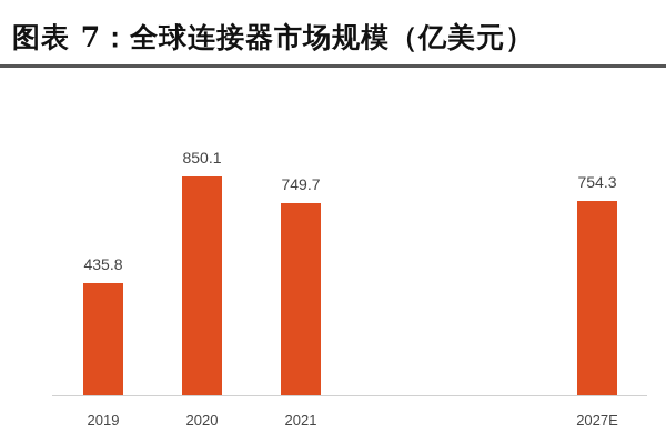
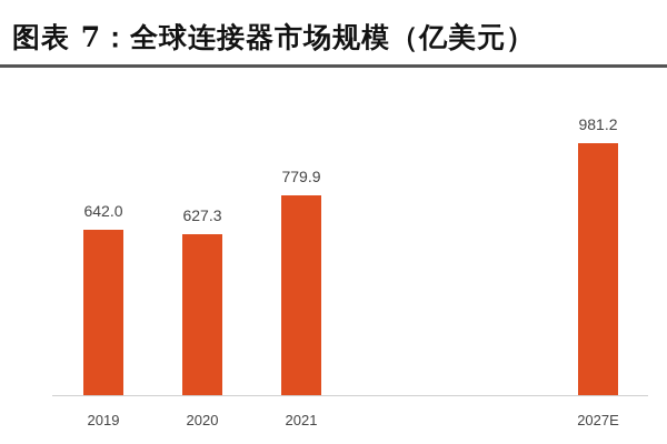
2019: 435.8 -> 642.0
2020: 850.1 -> 627.3
2021: 749.7 -> 779.9
2027E: 754.3 -> 981.2
